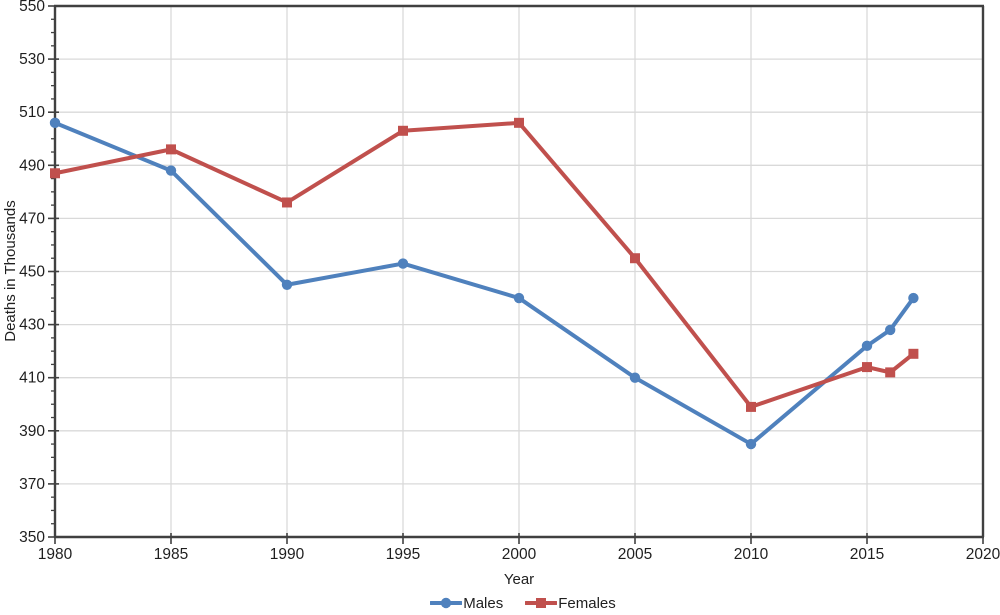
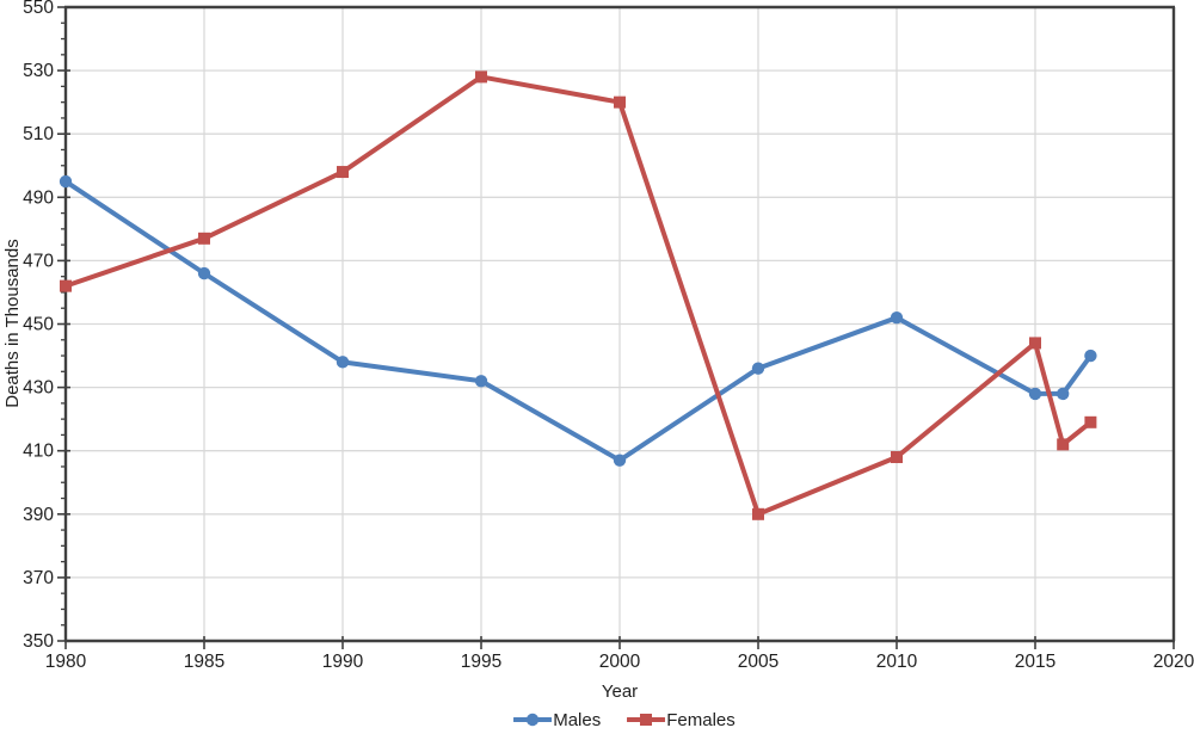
Males/1980: 506 -> 495
Females/1980: 487 -> 462
Males/1985: 488 -> 466
Females/1985: 496 -> 477
Males/1990: 445 -> 438
Females/1990: 476 -> 498
Males/1995: 453 -> 432
Females/1995: 503 -> 528
Males/2000: 440 -> 407
Females/2000: 506 -> 520
Males/2005: 410 -> 436
Females/2005: 455 -> 390
Males/2010: 385 -> 452
Females/2010: 399 -> 408
Males/2015: 422 -> 428
Females/2015: 414 -> 444
